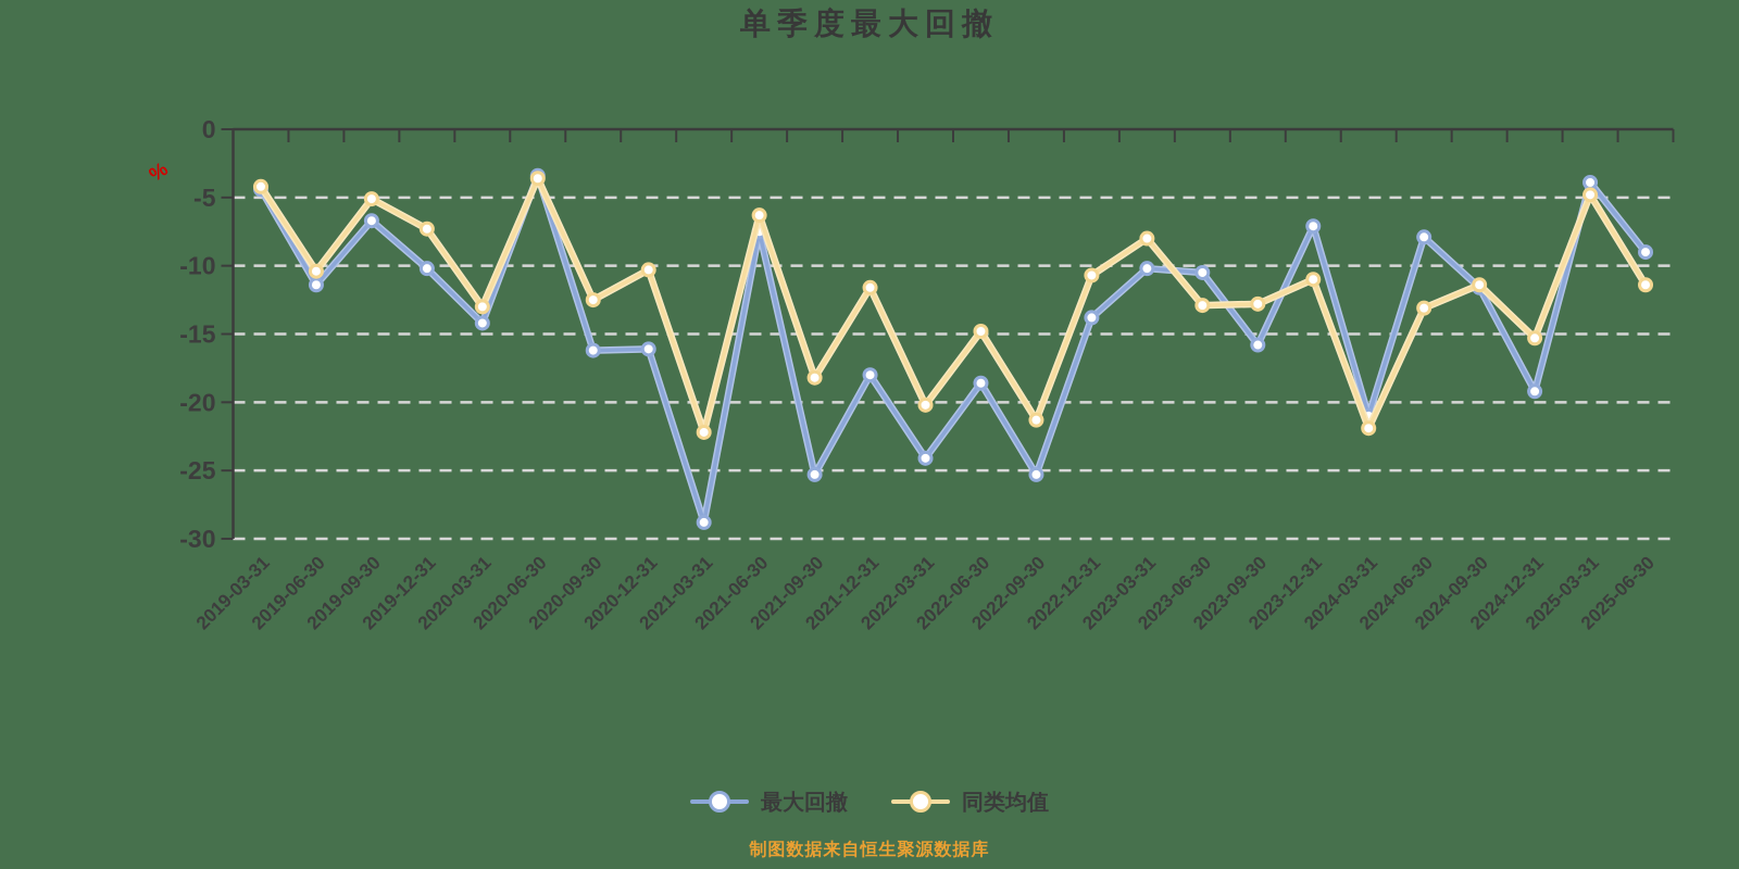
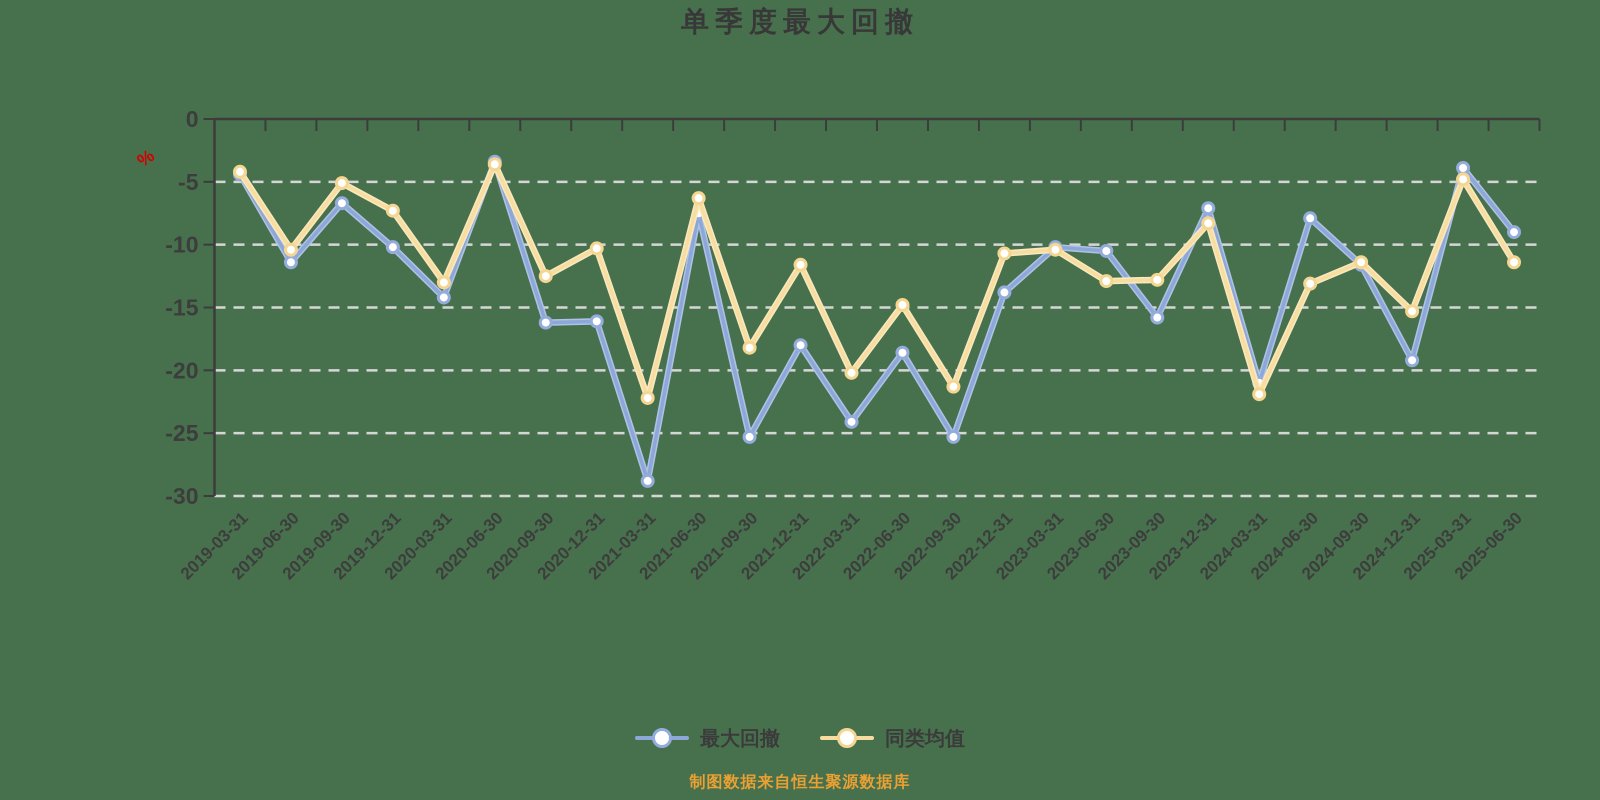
同类均值/2023-03-31: -8.0 -> -10.4
同类均值/2023-12-31: -11.0 -> -8.3
